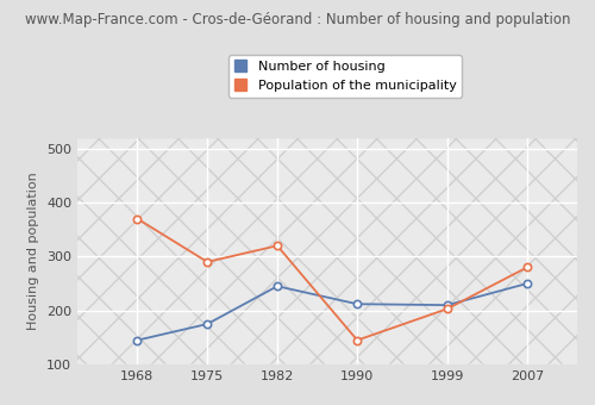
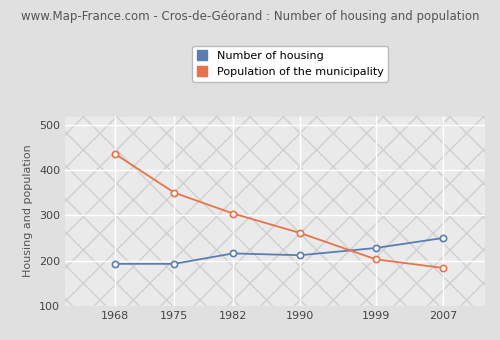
Number of housing/1968: 145 -> 193
Population of the municipality/1968: 370 -> 435
Number of housing/1975: 175 -> 193
Population of the municipality/1975: 290 -> 350
Number of housing/1982: 245 -> 216
Population of the municipality/1982: 320 -> 304
Population of the municipality/1990: 145 -> 261
Number of housing/1999: 210 -> 228
Population of the municipality/2007: 280 -> 184
